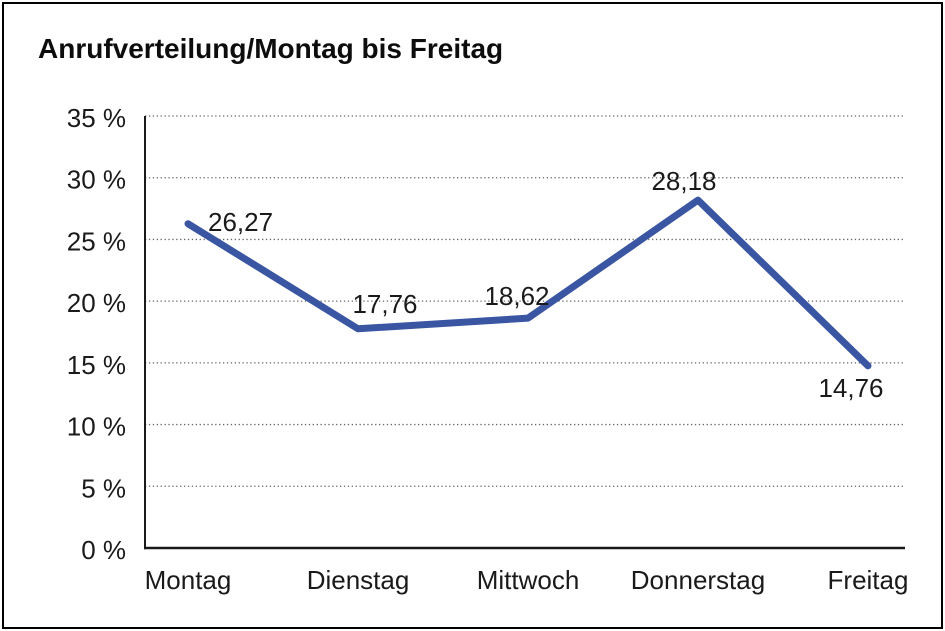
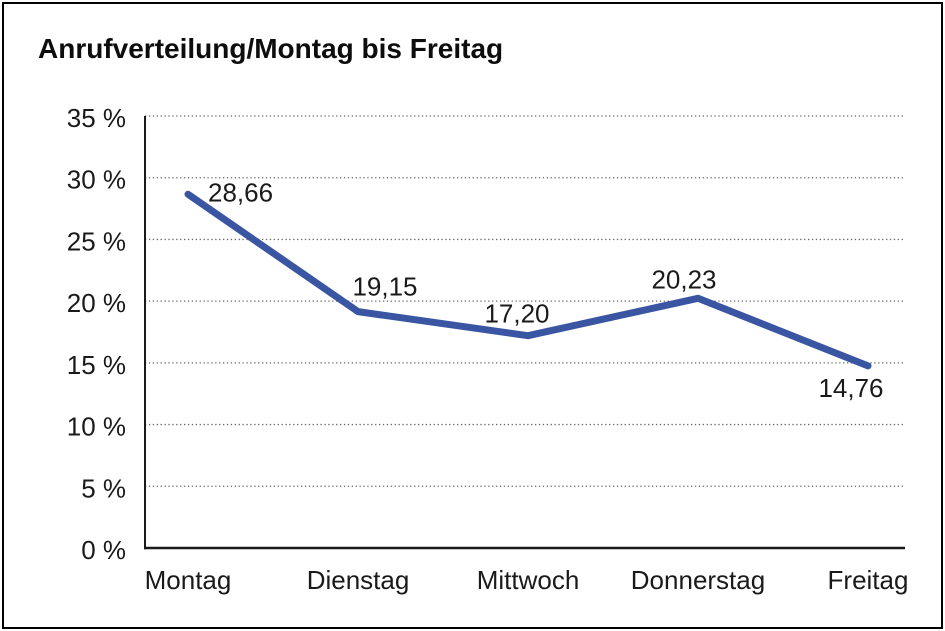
Montag: 26,27 -> 28,66
Dienstag: 17,76 -> 19,15
Mittwoch: 18,62 -> 17,20
Donnerstag: 28,18 -> 20,23
